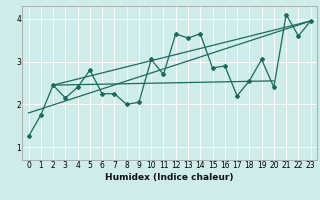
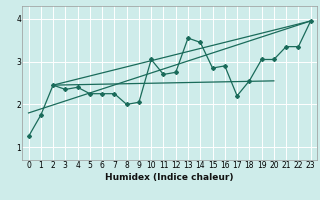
3: 2.15 -> 2.35
5: 2.80 -> 2.25
12: 3.65 -> 2.75
14: 3.65 -> 3.45
20: 2.40 -> 3.05
21: 4.10 -> 3.35
22: 3.60 -> 3.35
